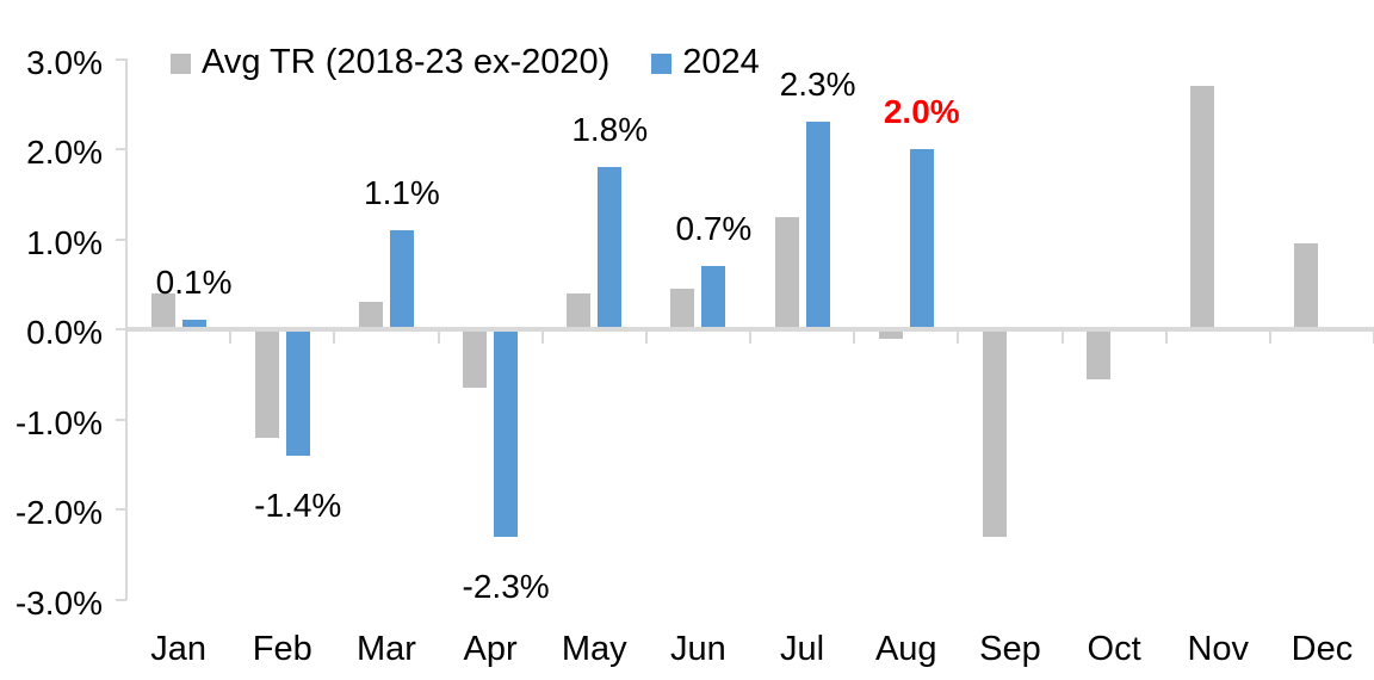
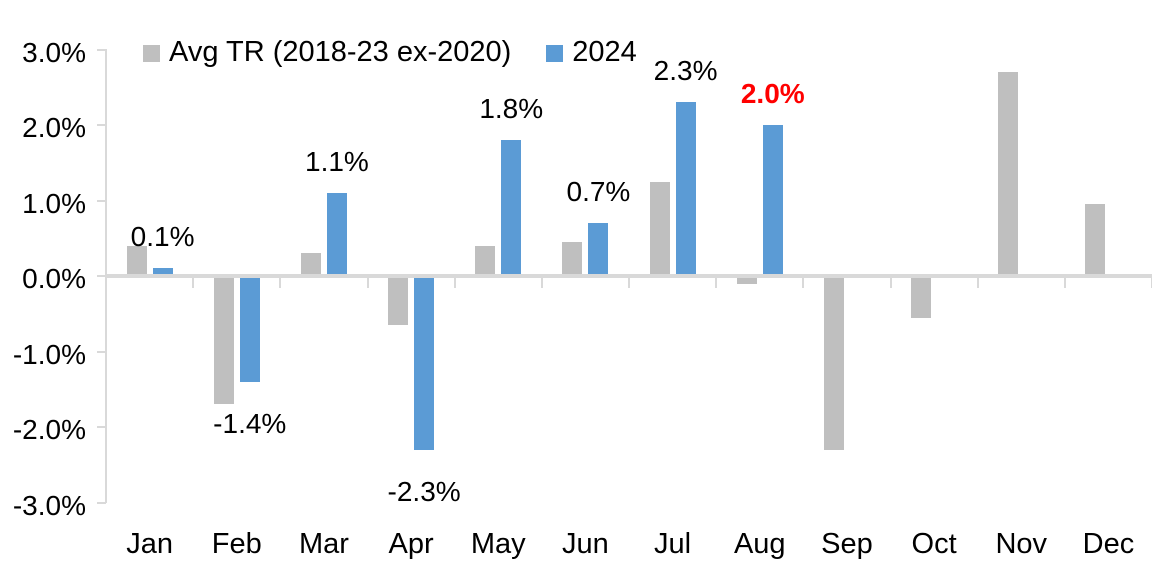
Avg TR (2018-23 ex-2020)/Feb: -1.2% -> -1.7%
